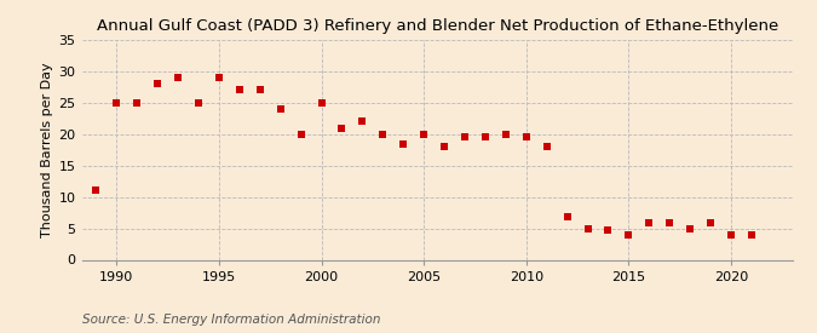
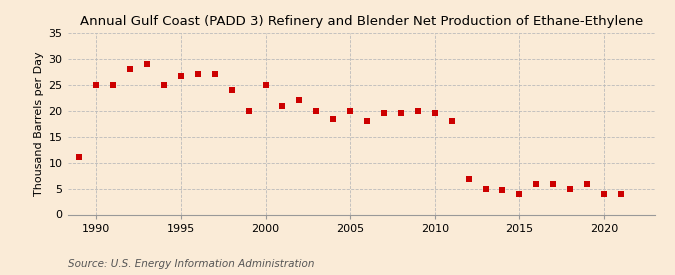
1995: 29.0 -> 26.8
